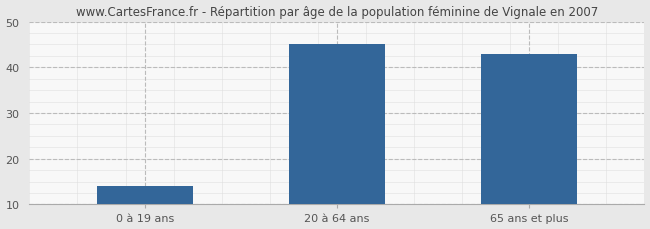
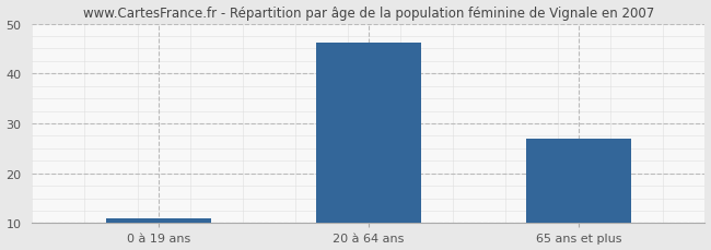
0 à 19 ans: 14.0 -> 11.0
20 à 64 ans: 45.0 -> 46.2
65 ans et plus: 43.0 -> 27.0
